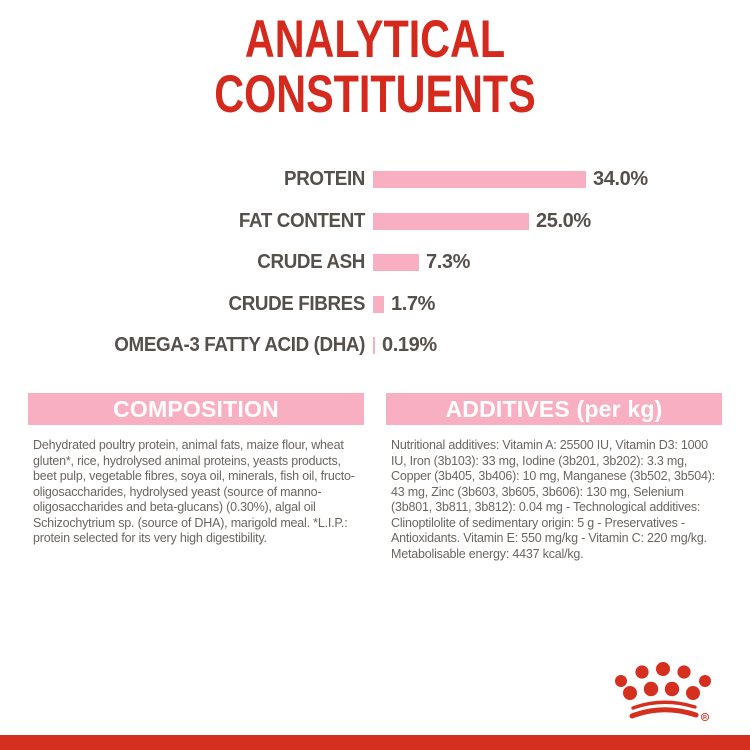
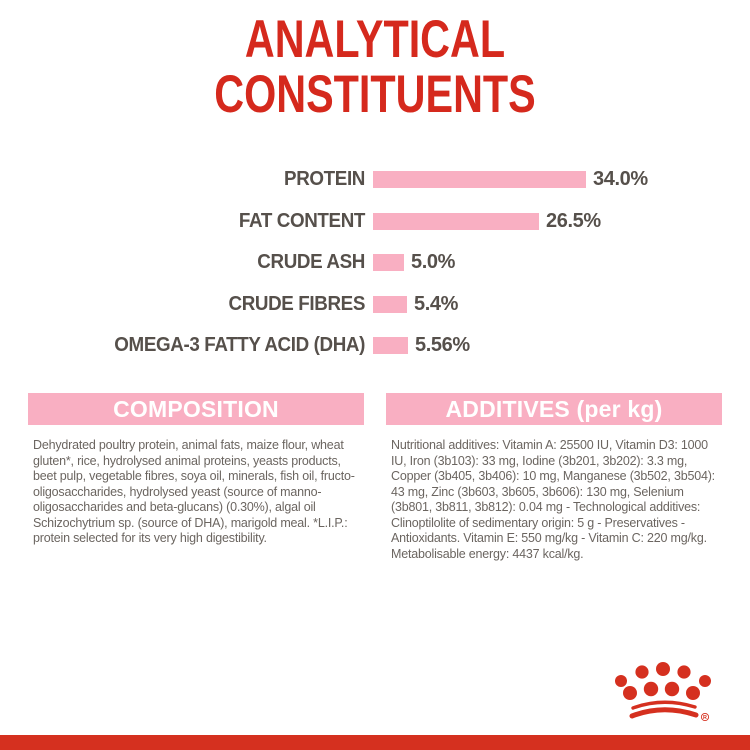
FAT CONTENT: 25.0% -> 26.5%
CRUDE ASH: 7.3% -> 5.0%
CRUDE FIBRES: 1.7% -> 5.4%
OMEGA-3 FATTY ACID (DHA): 0.19% -> 5.56%
